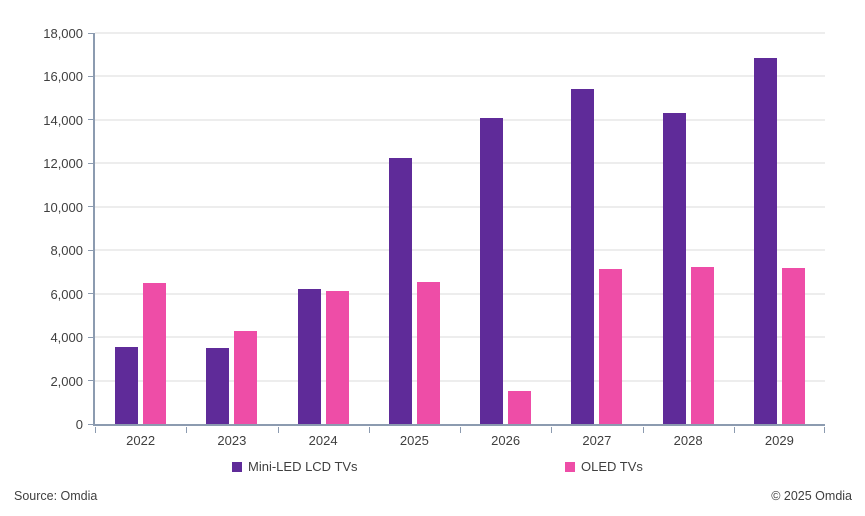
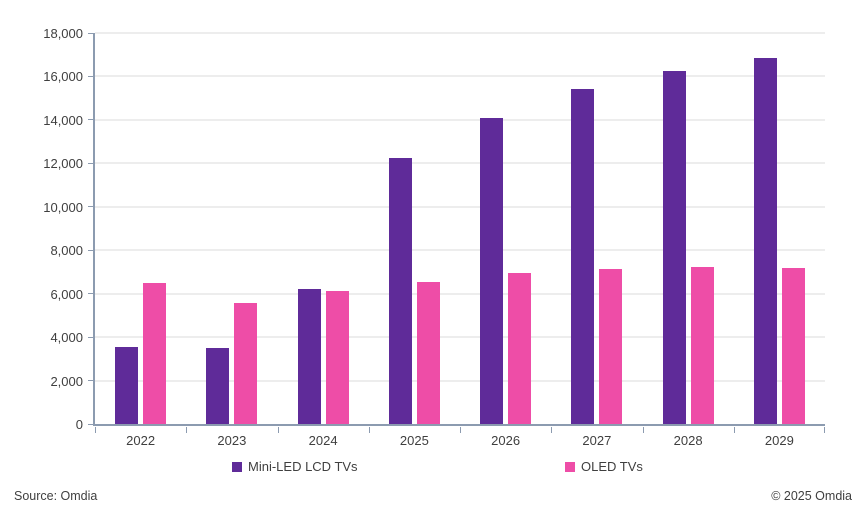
OLED TVs/2023: 4300 -> 5600
OLED TVs/2026: 1500 -> 7000
Mini-LED LCD TVs/2028: 14300 -> 16200
